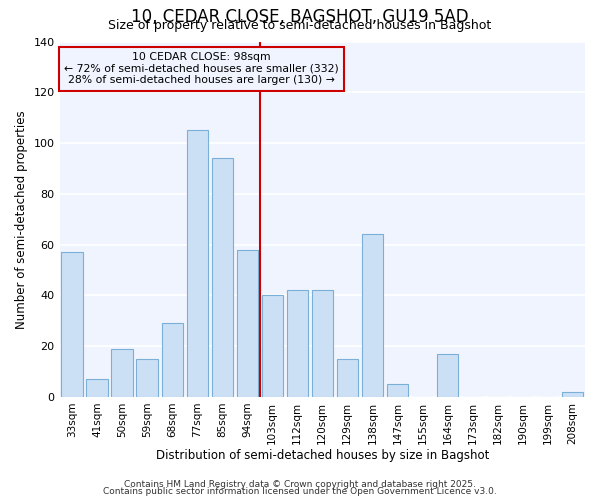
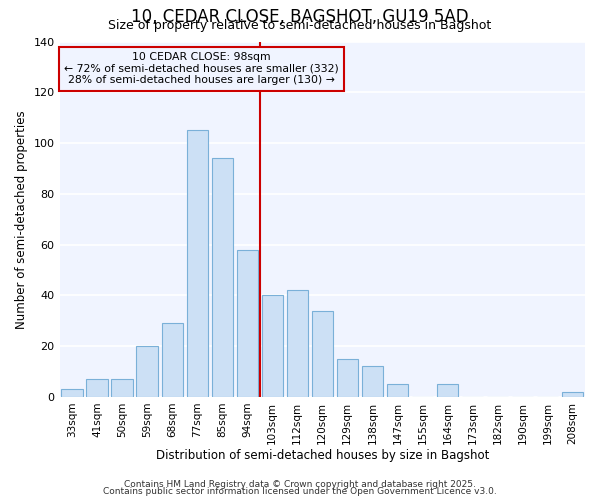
33sqm: 57 -> 3
50sqm: 19 -> 7
59sqm: 15 -> 20
120sqm: 42 -> 34
138sqm: 64 -> 12
164sqm: 17 -> 5
